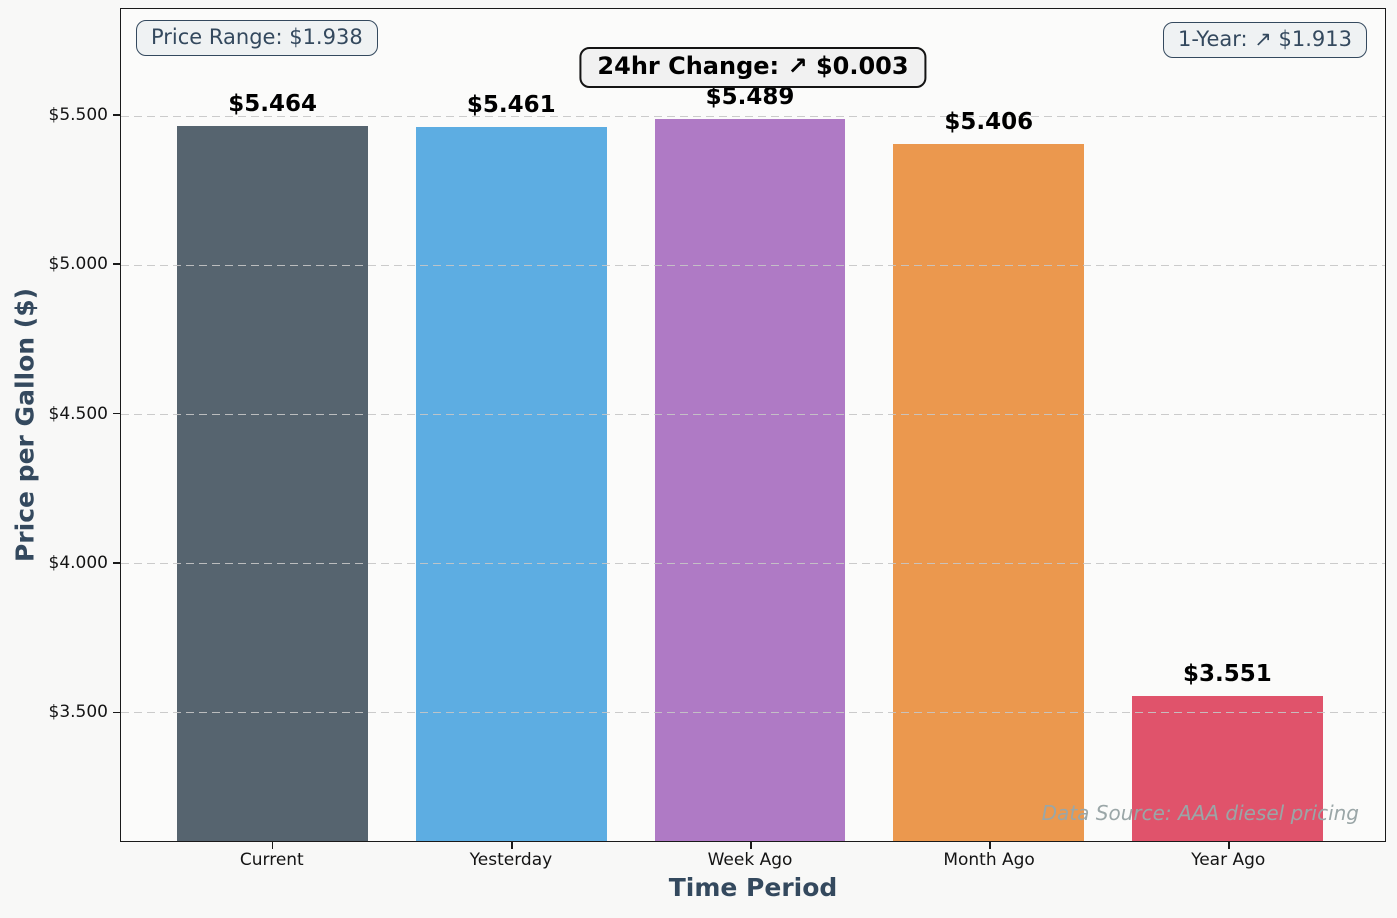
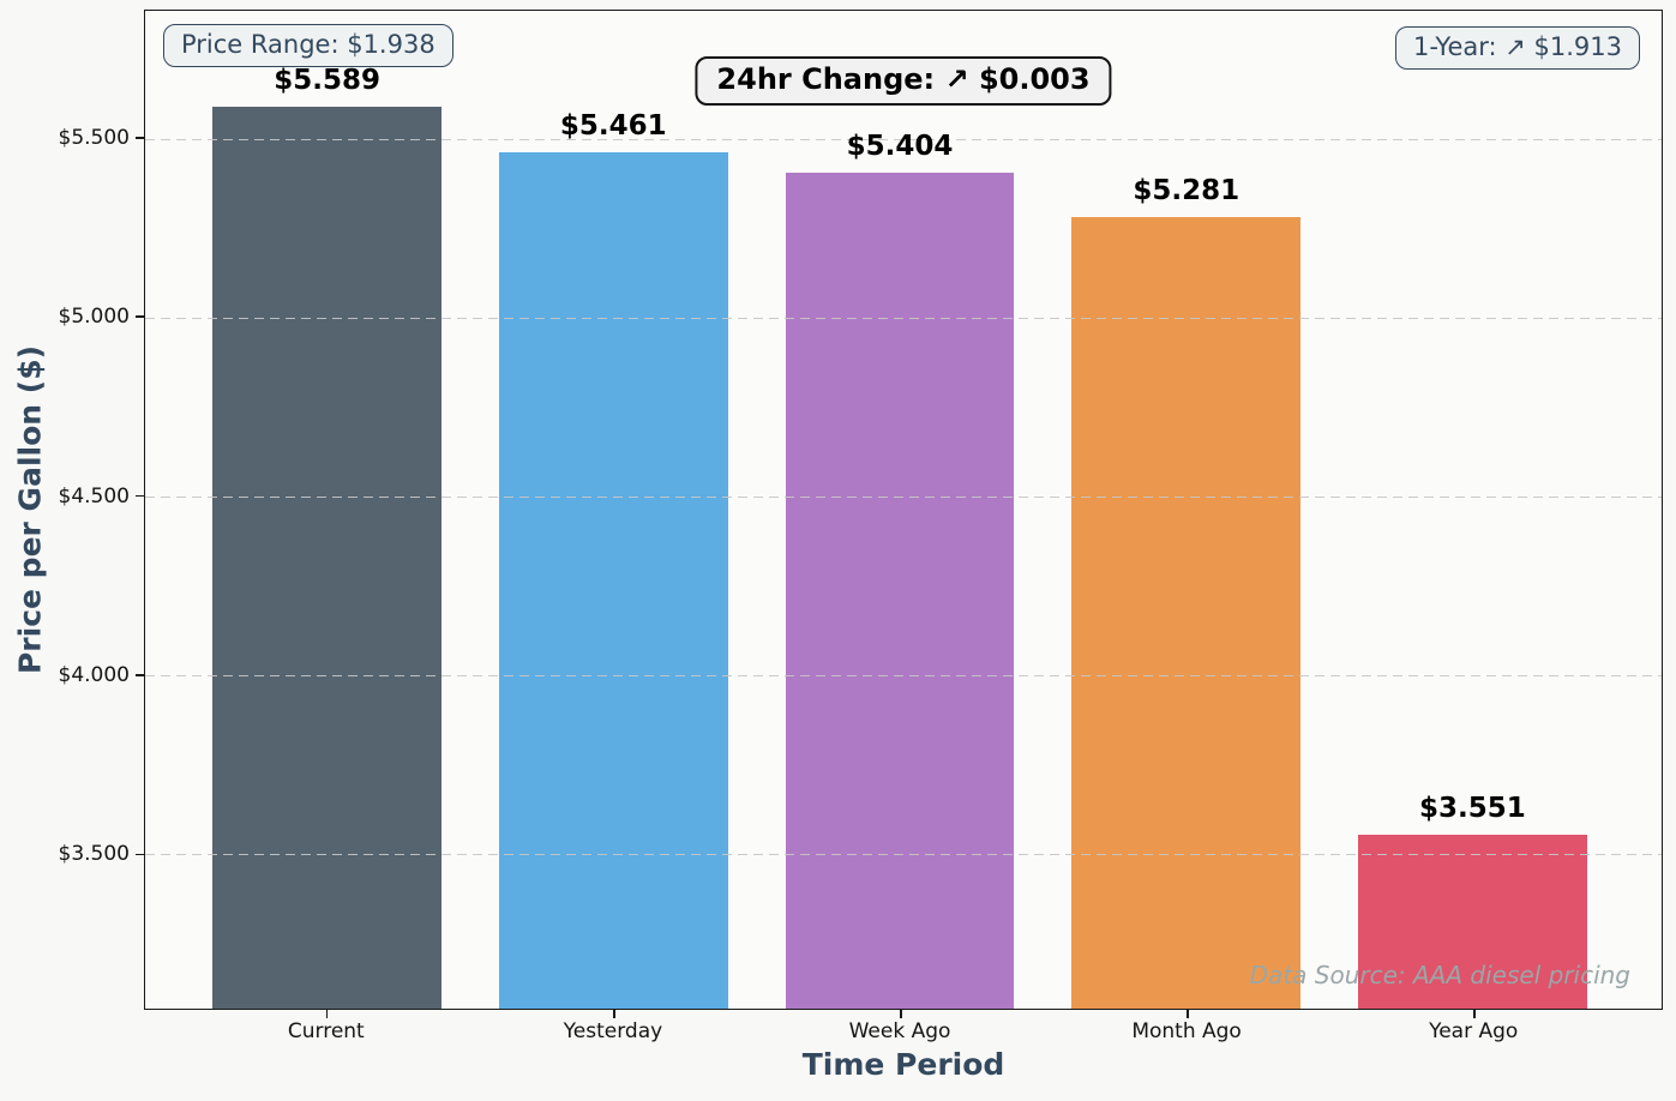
Current: $5.464 -> $5.589
Week Ago: $5.489 -> $5.404
Month Ago: $5.406 -> $5.281
